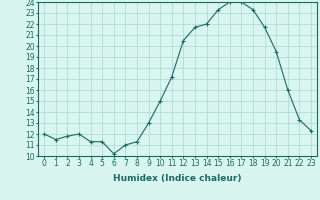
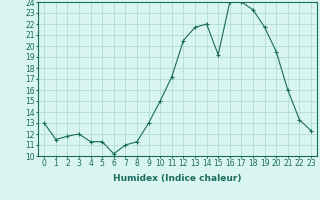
0: 12.0 -> 13.0
15: 23.3 -> 19.2
